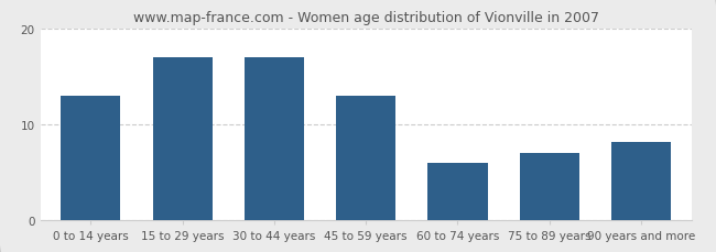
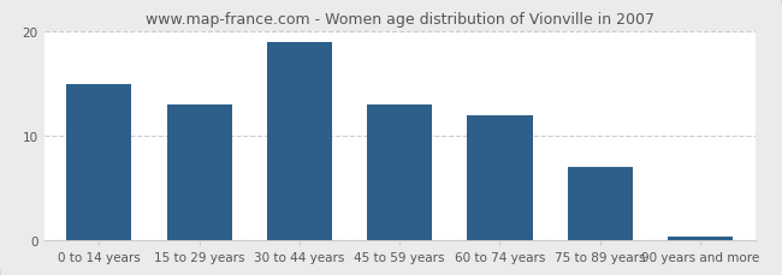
0 to 14 years: 13.0 -> 15.0
15 to 29 years: 17.0 -> 13.0
30 to 44 years: 17.0 -> 19.0
60 to 74 years: 6.0 -> 12.0
90 years and more: 8.2 -> 0.3
